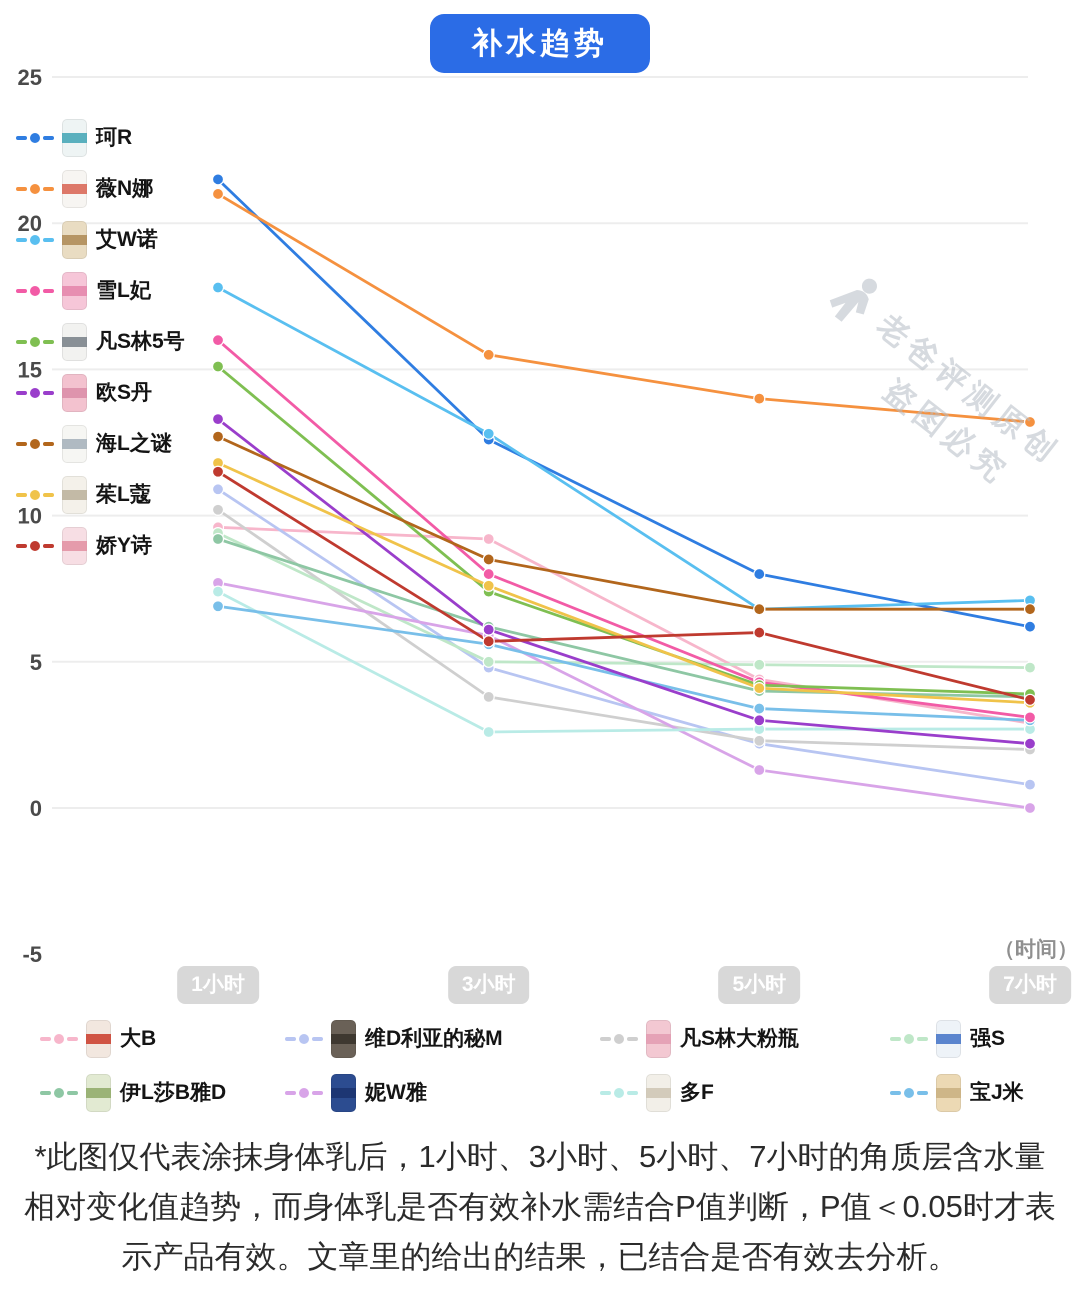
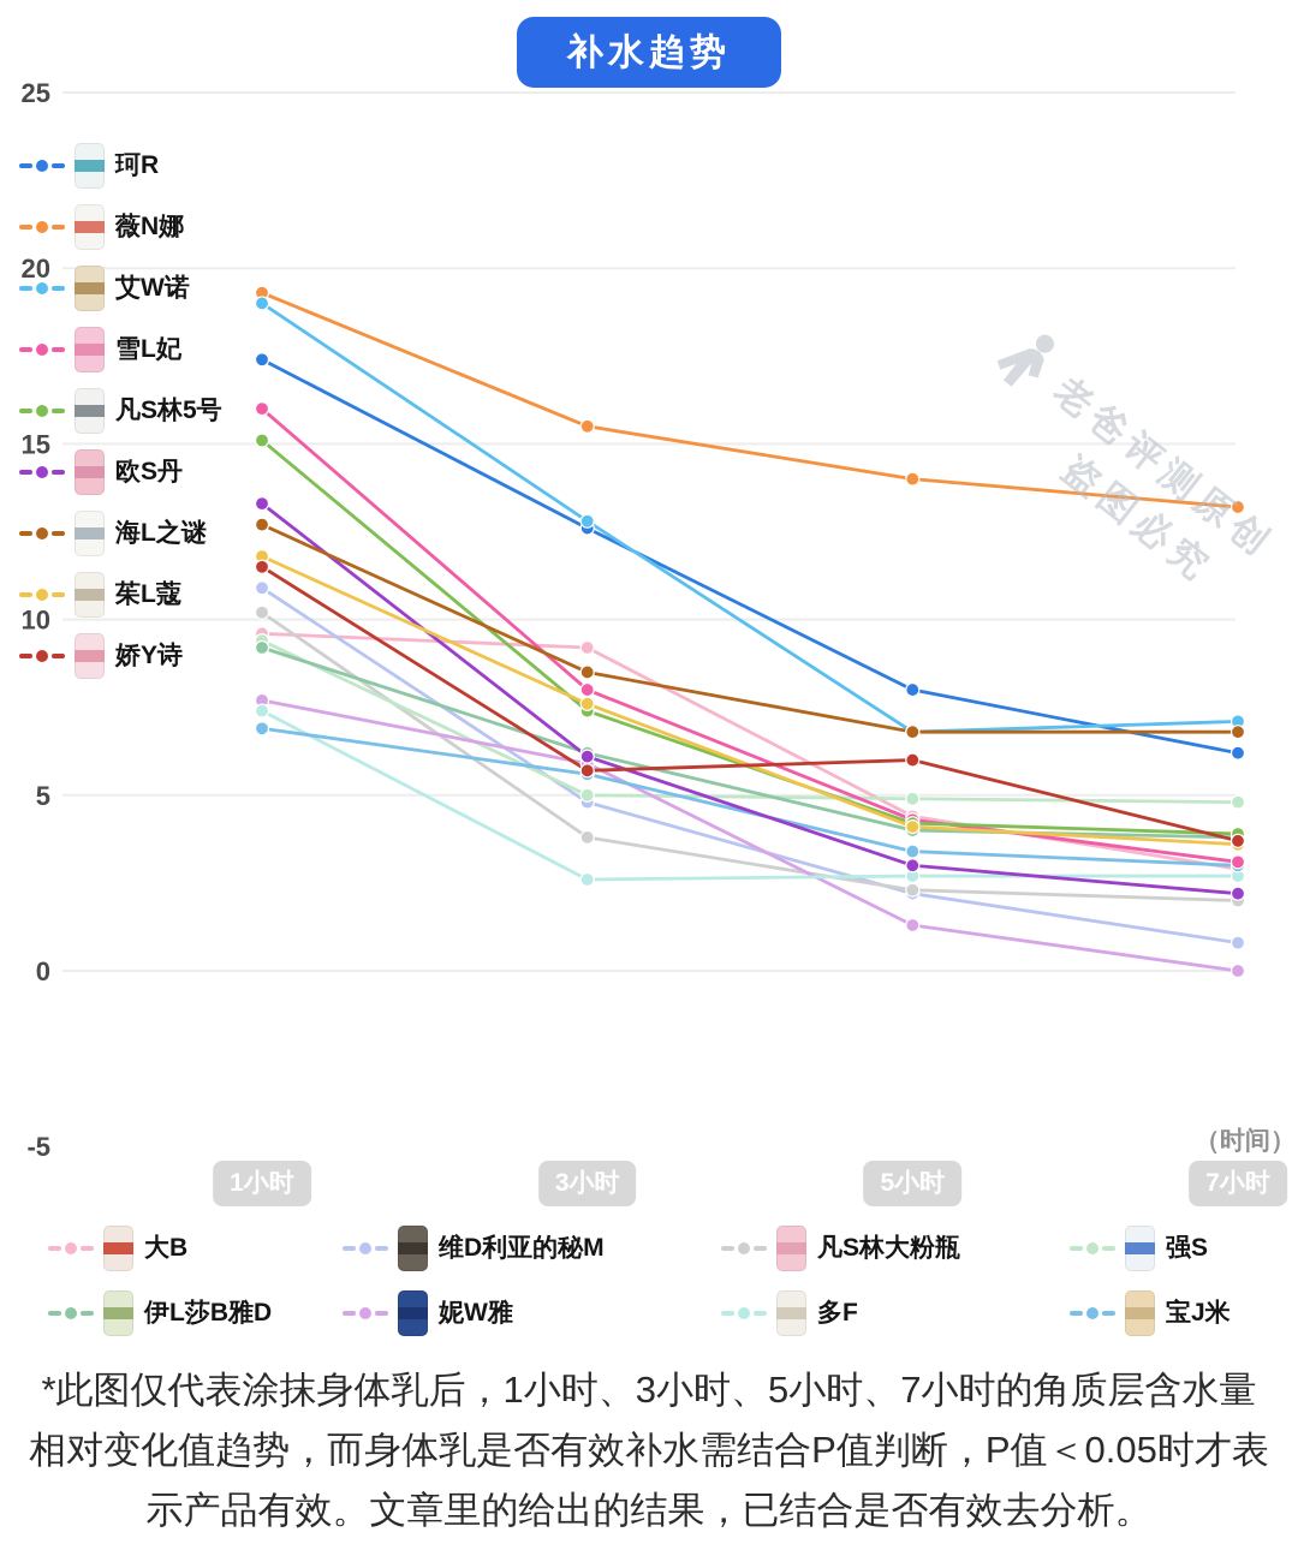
珂R/1小时: 21.5 -> 17.4
薇N娜/1小时: 21.0 -> 19.3
艾W诺/1小时: 17.8 -> 19.0
